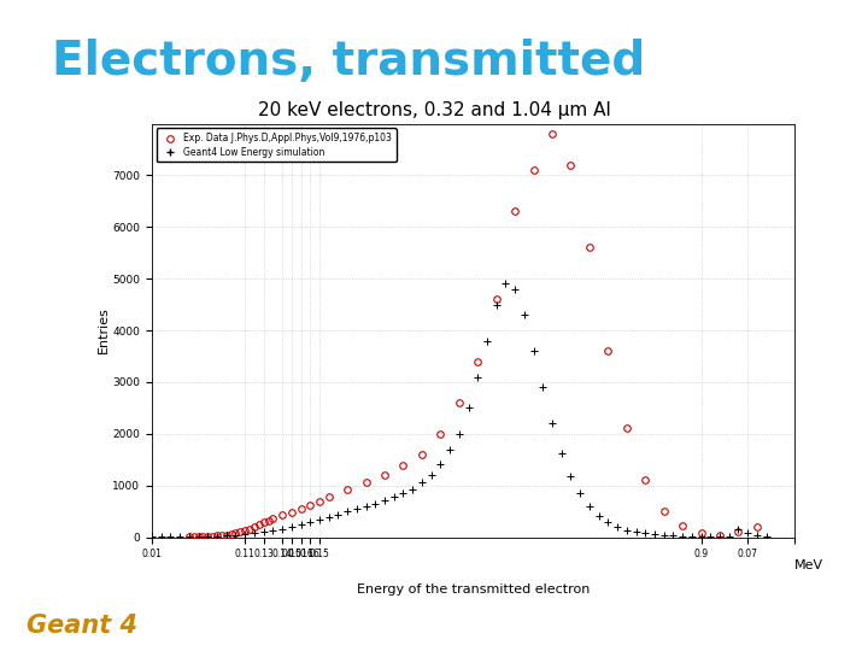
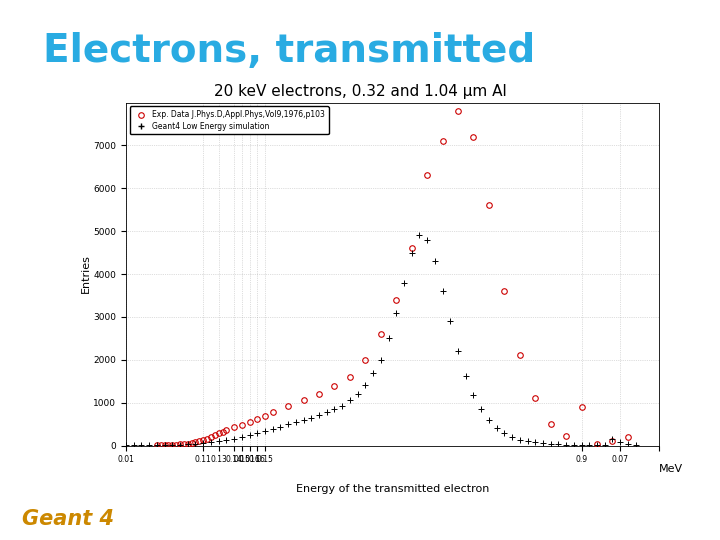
Exp. Data J.Phys.D,Appl.Phys,Vol9,1976,p103/0.9: 80 -> 900
